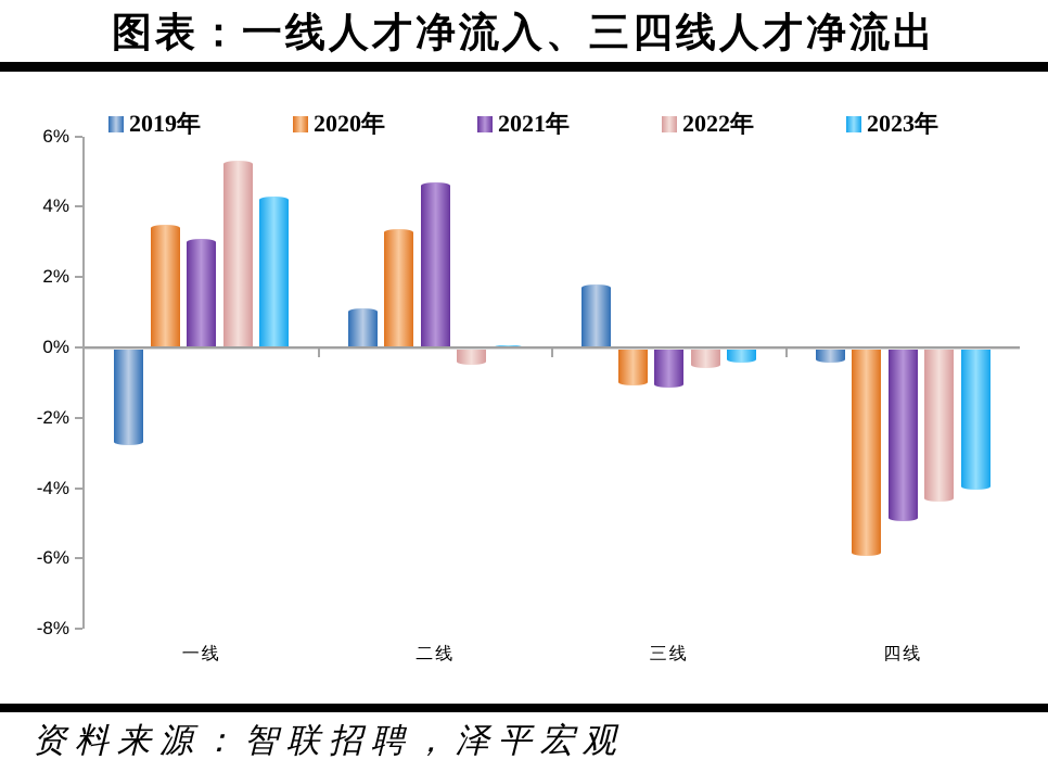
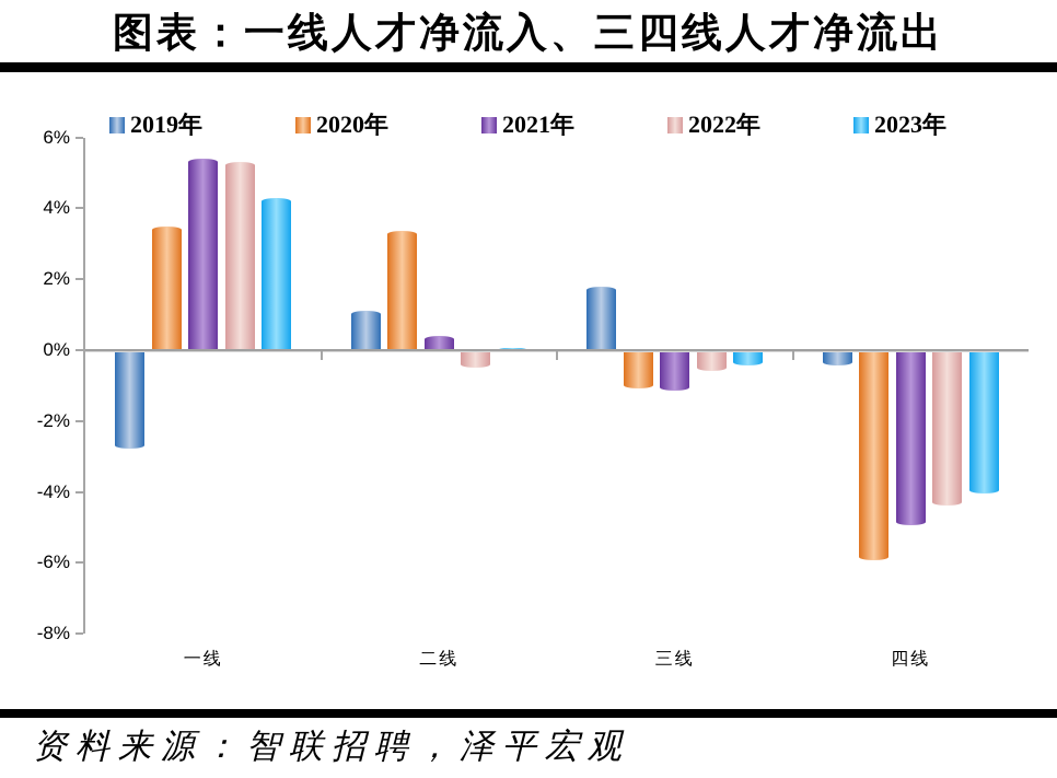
2021年/一线: 3.1% -> 5.4%
2021年/二线: 4.7% -> 0.4%
